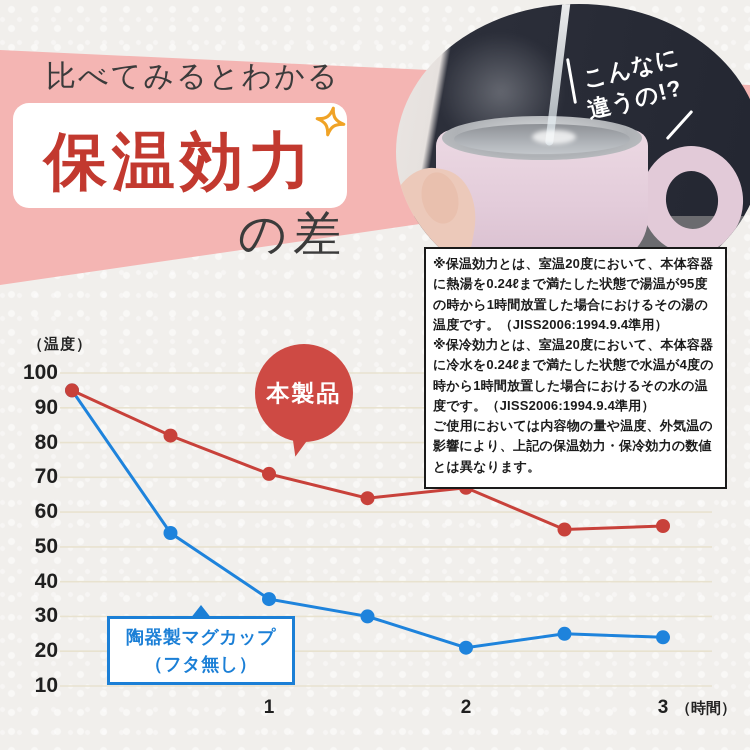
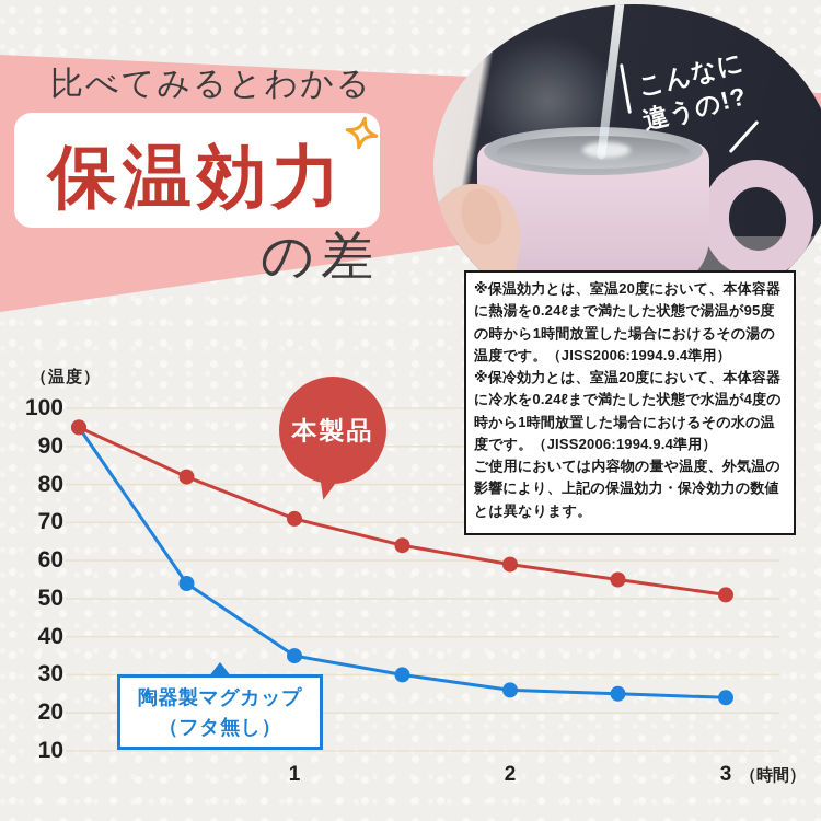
本製品/2: 67 -> 59
陶器製マグカップ（フタ無し）/2: 21 -> 26
本製品/3: 56 -> 51
